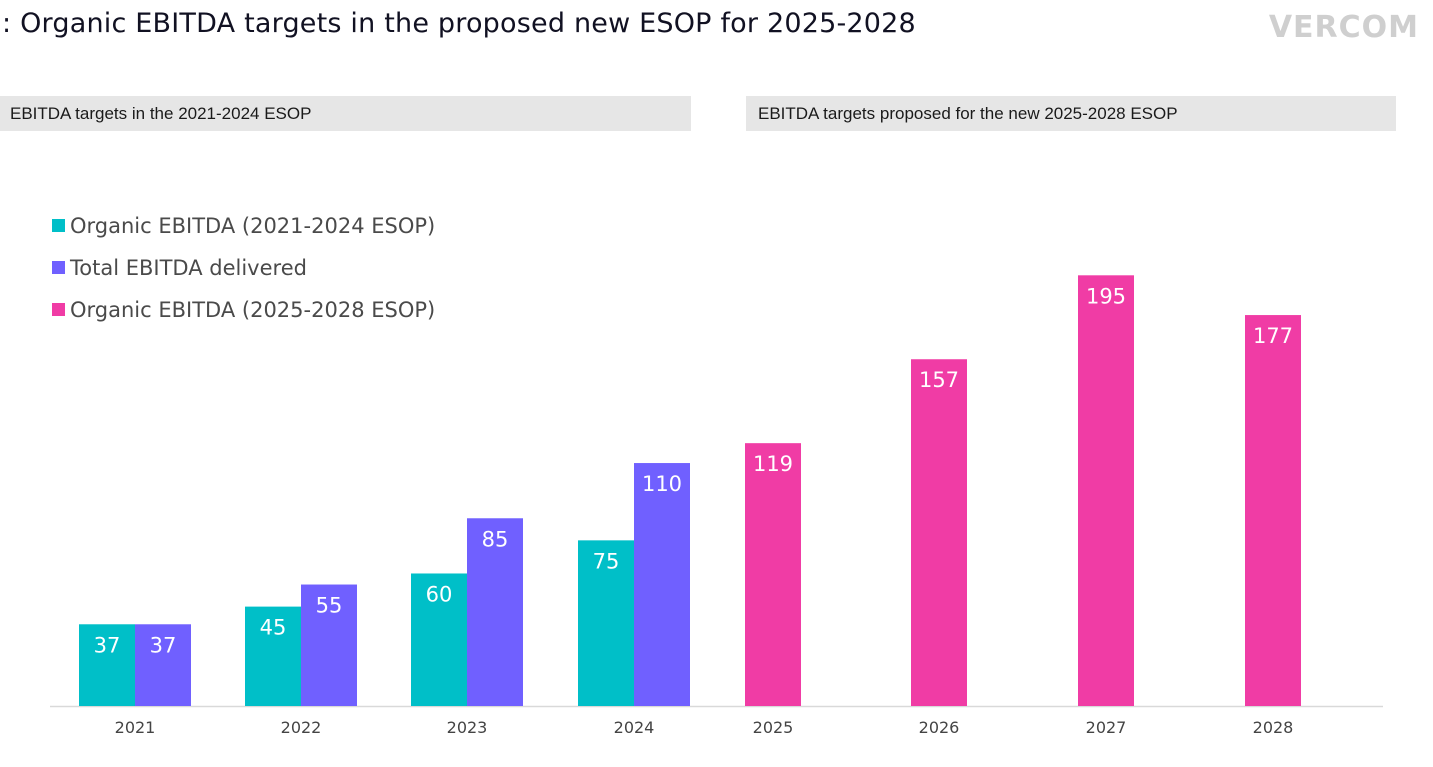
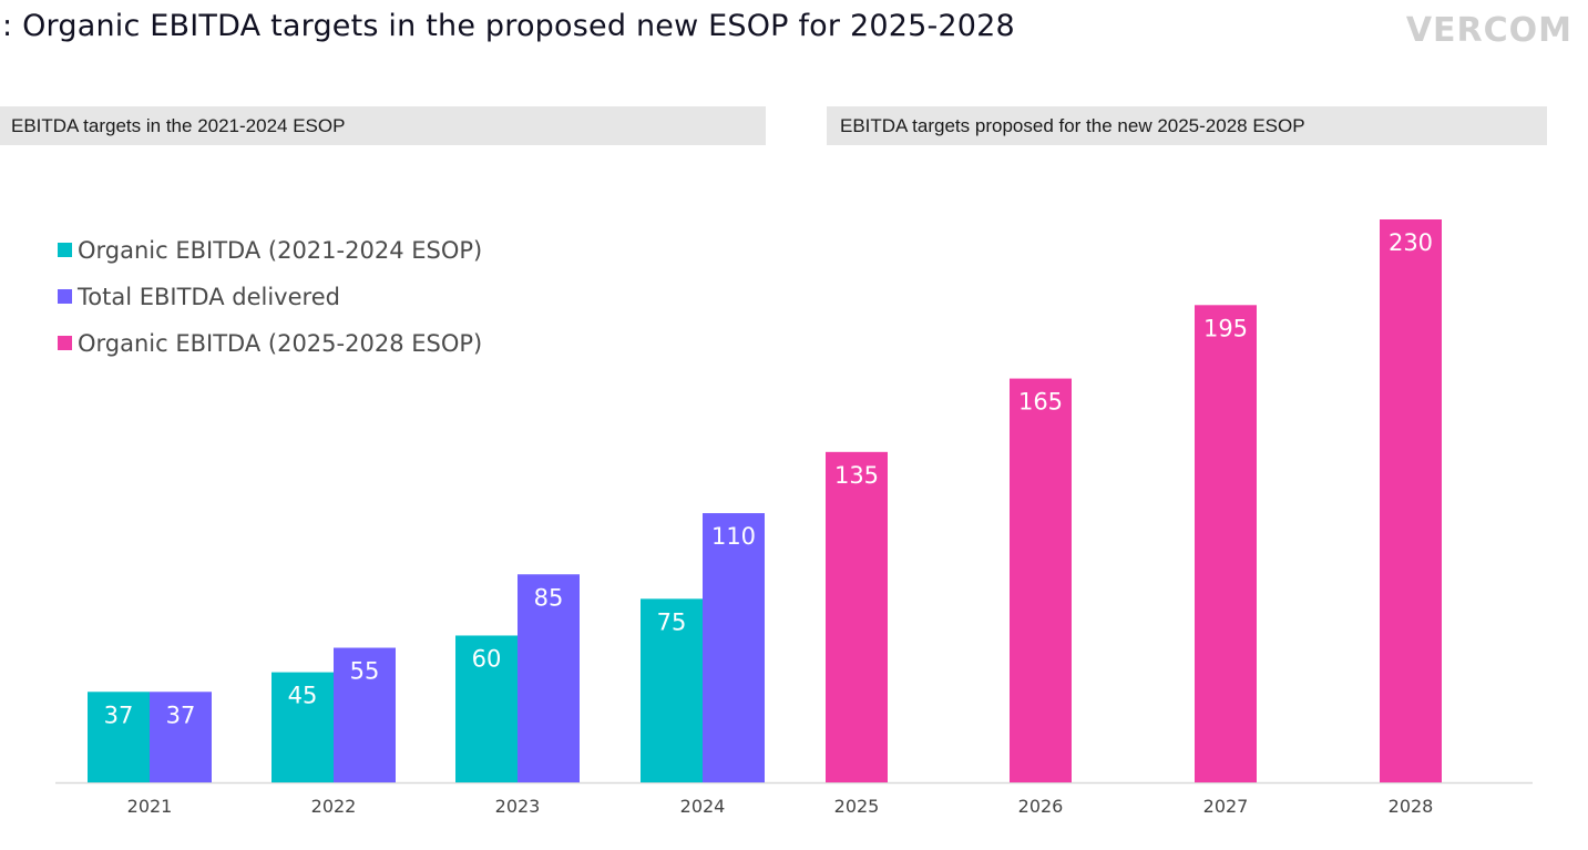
Organic EBITDA (2025-2028 ESOP)/2025: 119 -> 135
Organic EBITDA (2025-2028 ESOP)/2026: 157 -> 165
Organic EBITDA (2025-2028 ESOP)/2028: 177 -> 230
